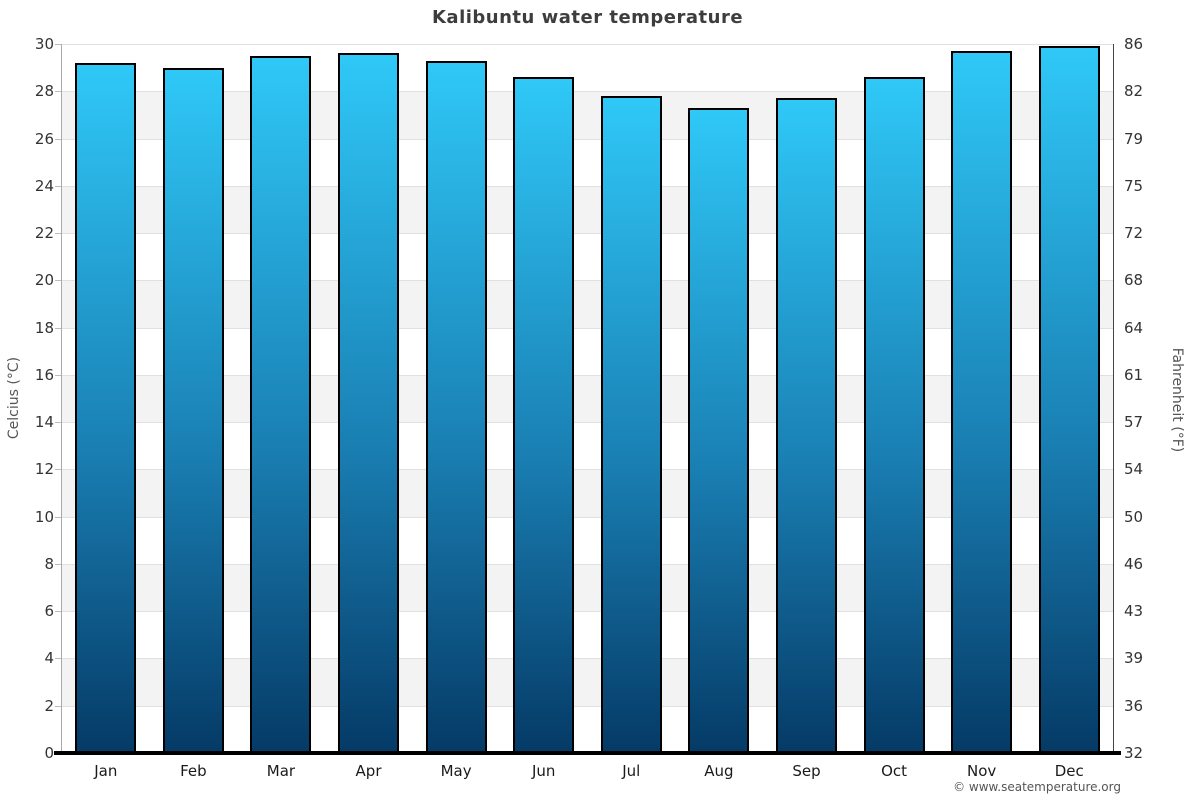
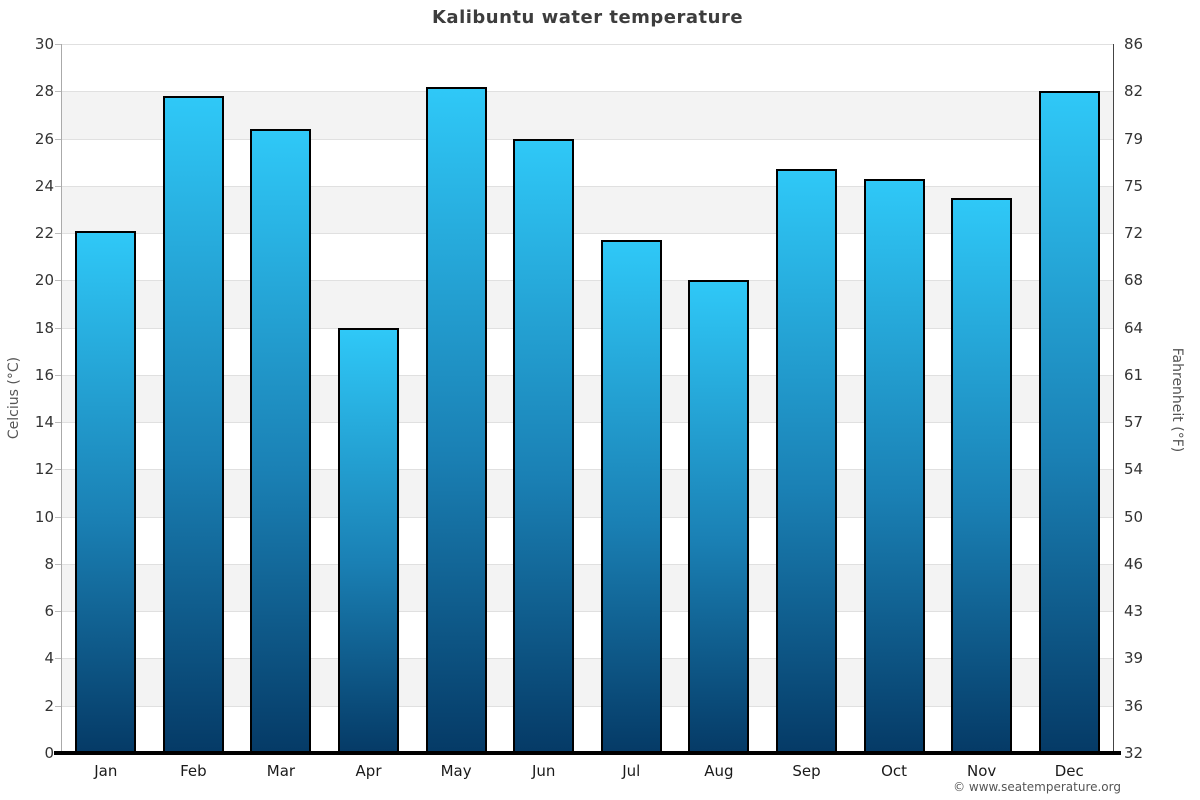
Jan: 29.2 -> 22.1
Feb: 29.0 -> 27.8
Mar: 29.5 -> 26.4
Apr: 29.6 -> 18.0
May: 29.3 -> 28.2
Jun: 28.6 -> 26.0
Jul: 27.8 -> 21.7
Aug: 27.3 -> 20.0
Sep: 27.7 -> 24.7
Oct: 28.6 -> 24.3
Nov: 29.7 -> 23.5
Dec: 29.9 -> 28.0
